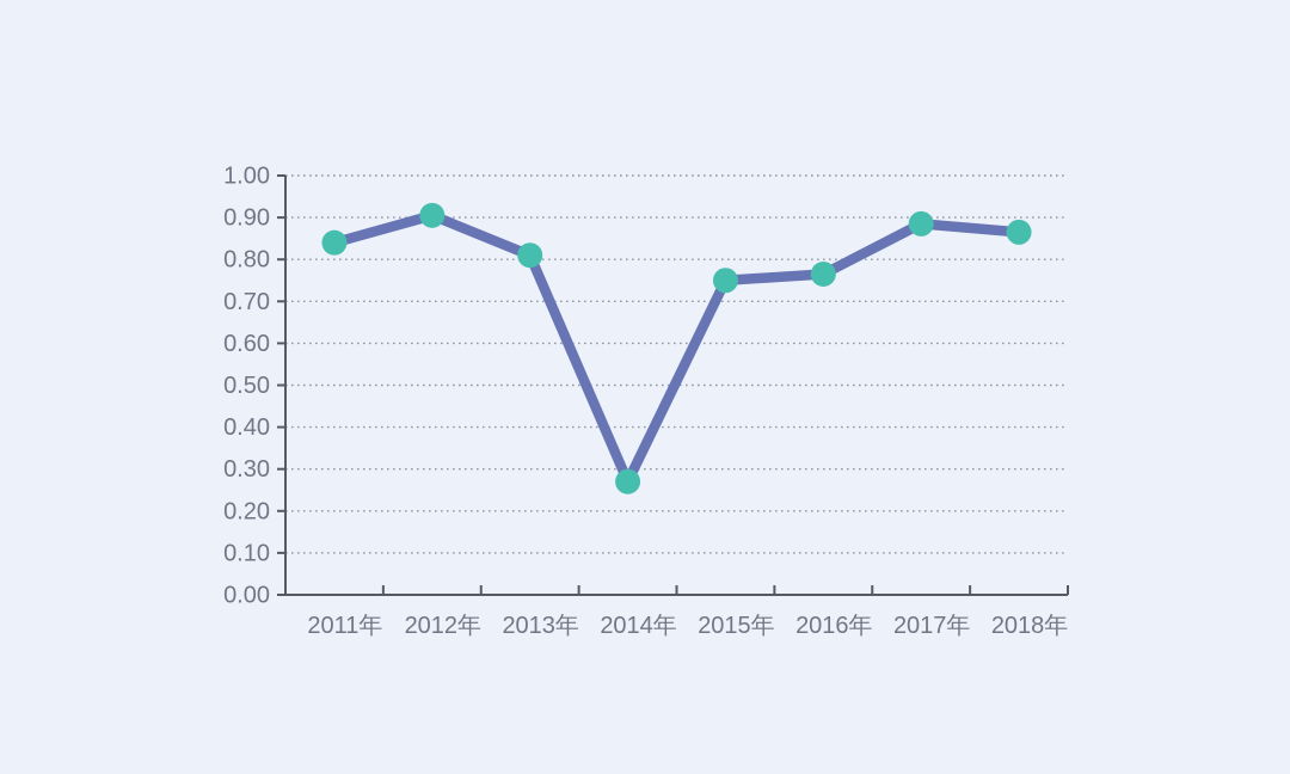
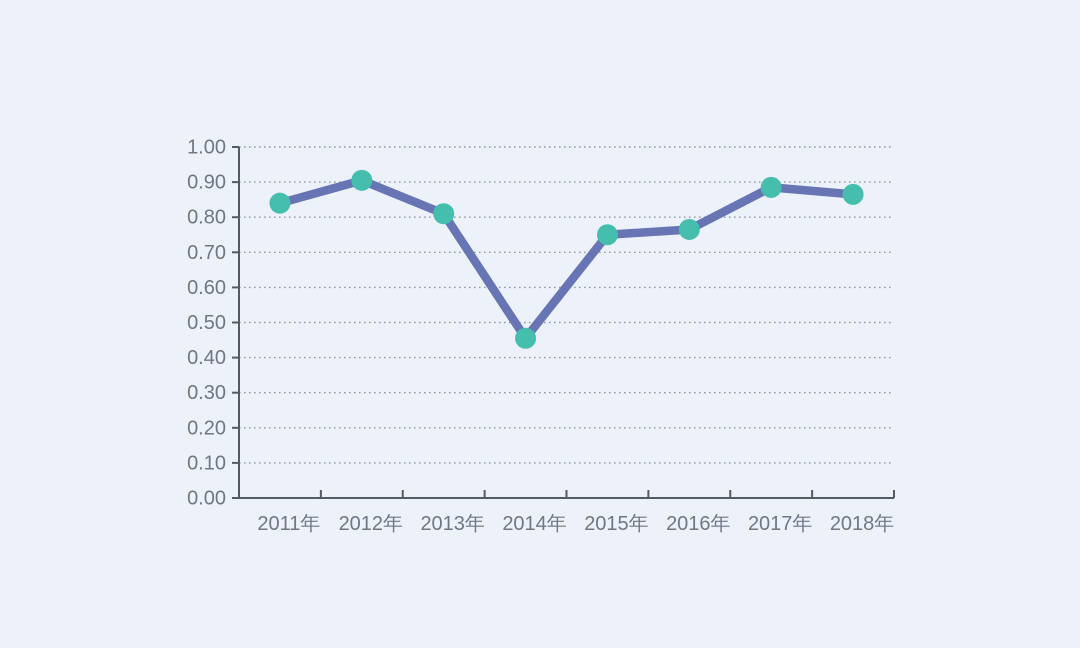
2014年: 0.27 -> 0.46
